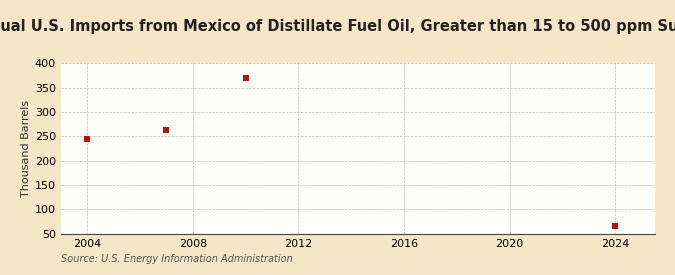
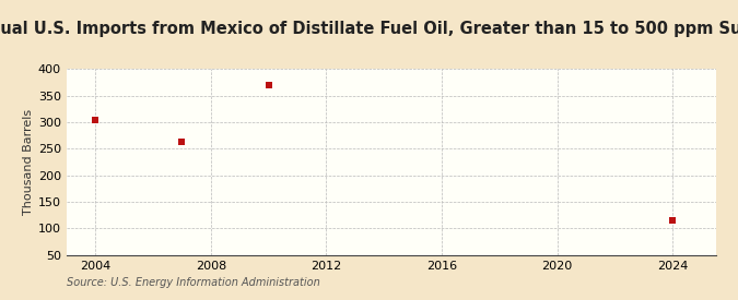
2004: 245 -> 305
2024: 65 -> 115
